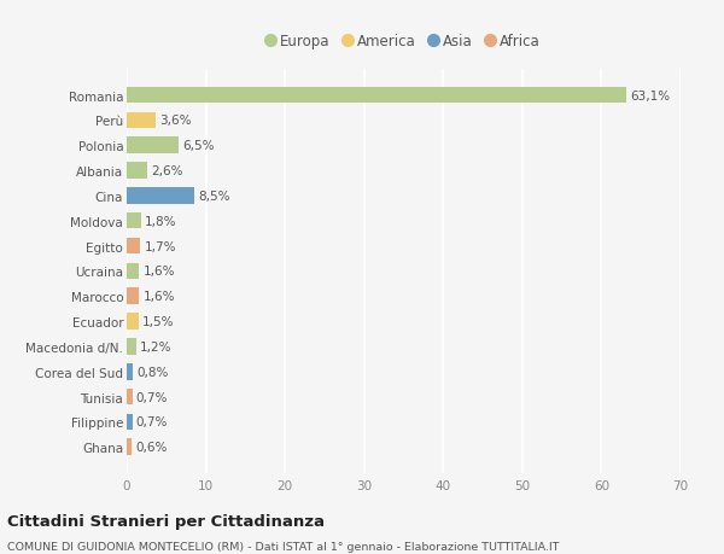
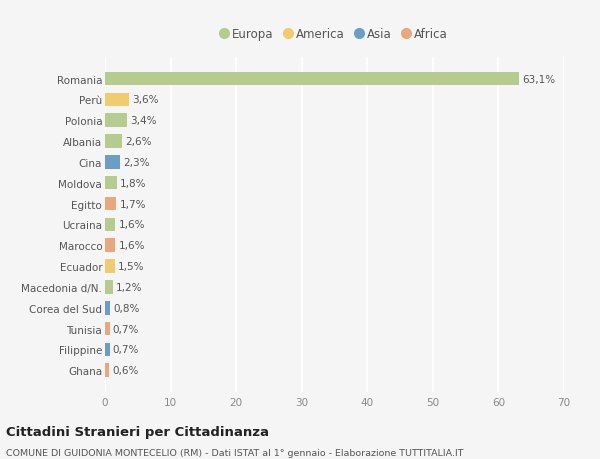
Polonia: 6,5% -> 3,4%
Cina: 8,5% -> 2,3%
